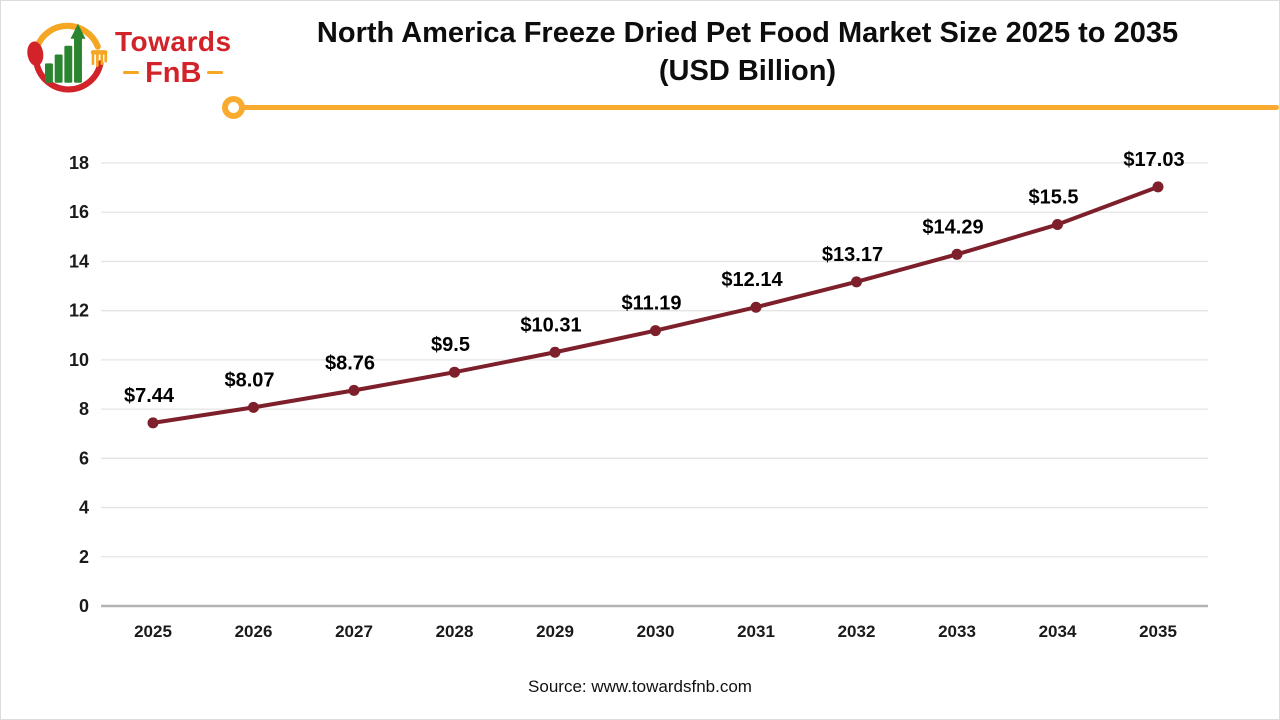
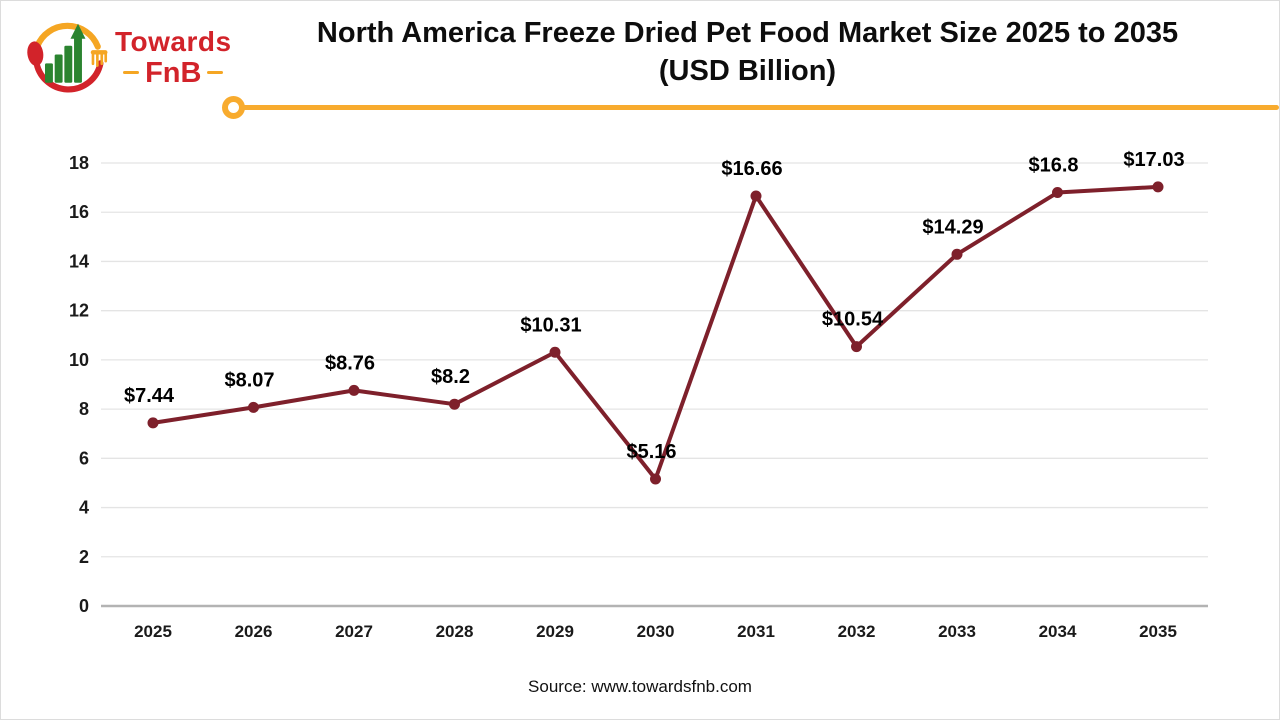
2028: $9.5 -> $8.2
2030: $11.19 -> $5.16
2031: $12.14 -> $16.66
2032: $13.17 -> $10.54
2034: $15.5 -> $16.8
